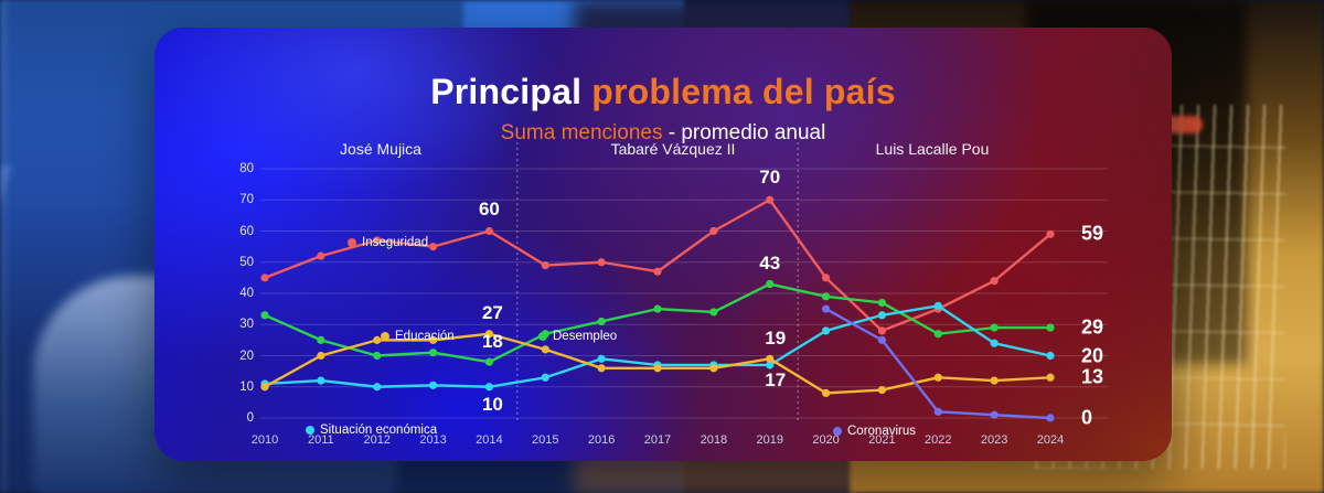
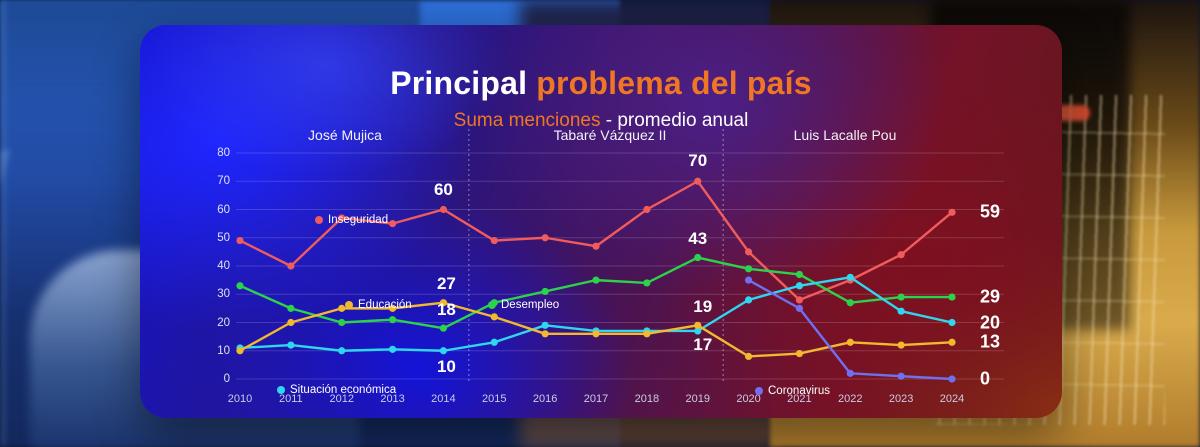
Inseguridad/2010: 45 -> 49
Inseguridad/2011: 52 -> 40
